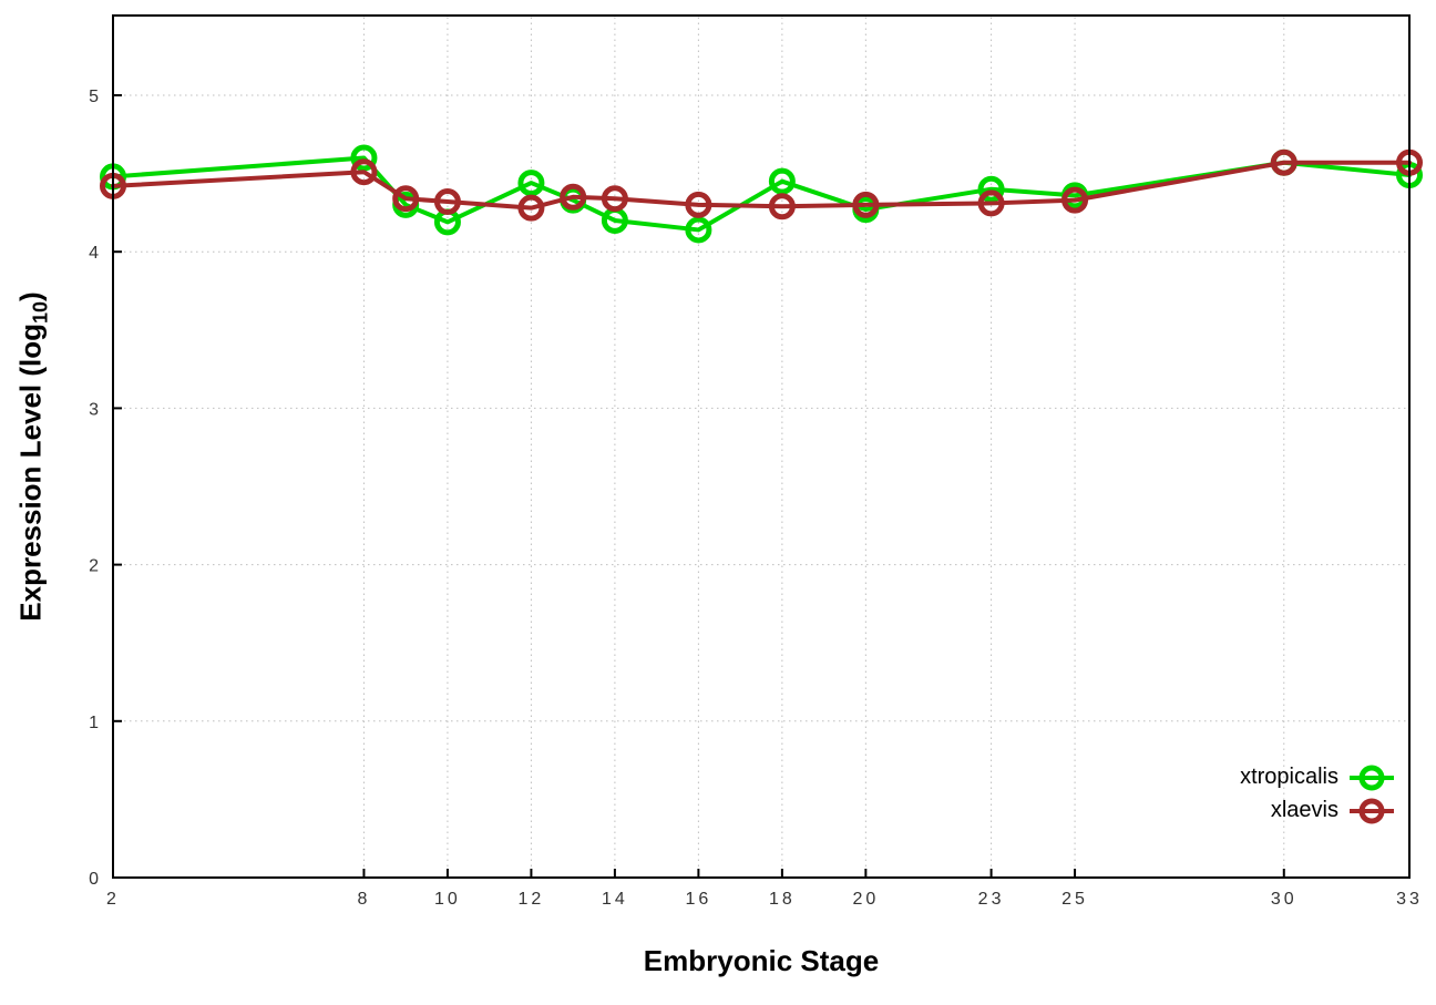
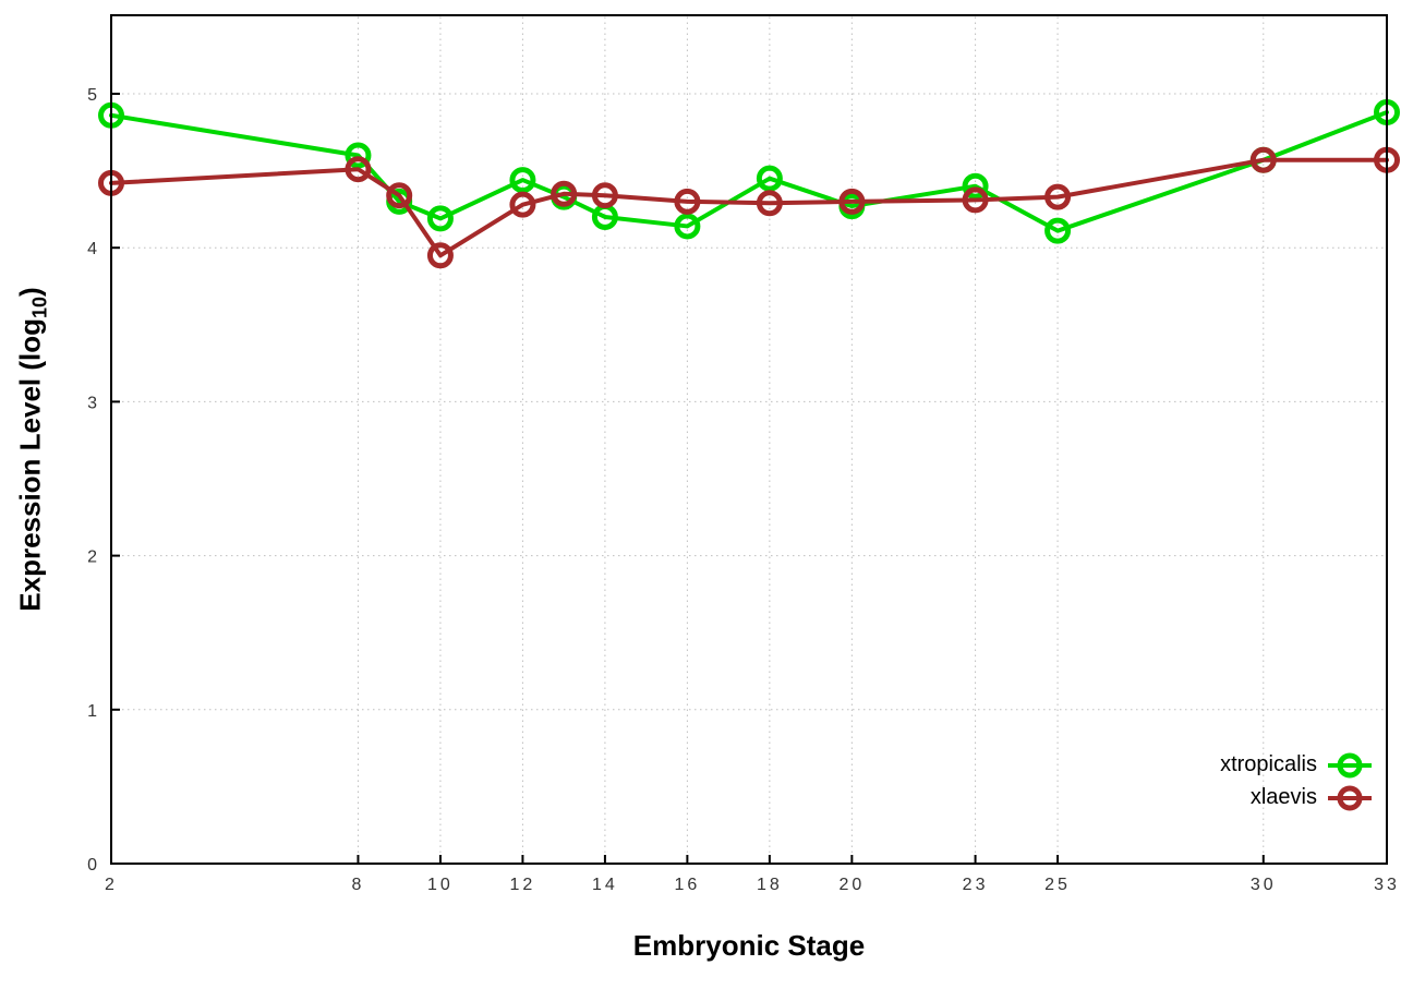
xtropicalis/2: 4.48 -> 4.86
xlaevis/10: 4.32 -> 3.95
xtropicalis/25: 4.36 -> 4.11
xtropicalis/33: 4.49 -> 4.88
